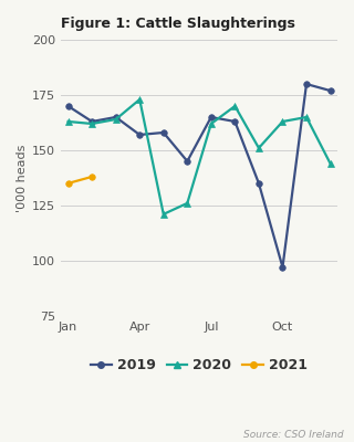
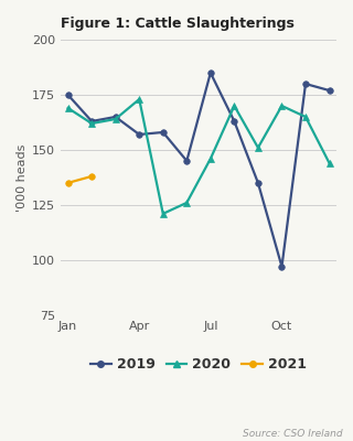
2019/Jan: 170 -> 175
2020/Jan: 163 -> 169
2019/Jul: 165 -> 185
2020/Jul: 162 -> 146
2020/Oct: 163 -> 170
